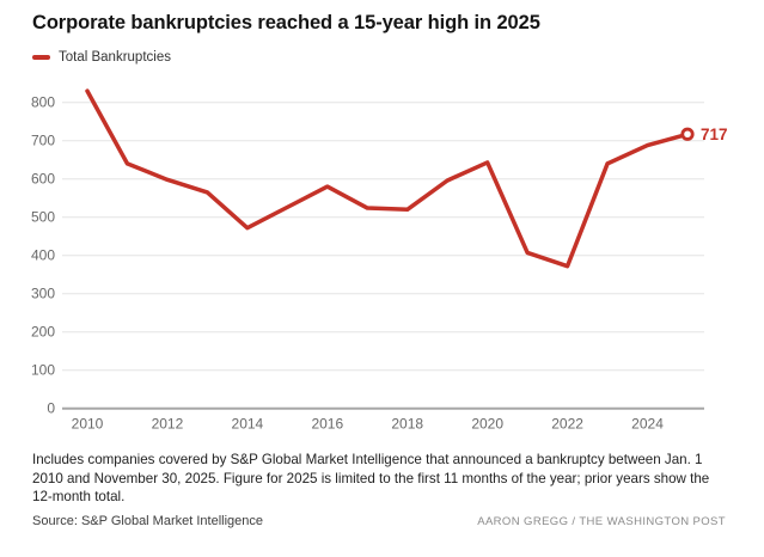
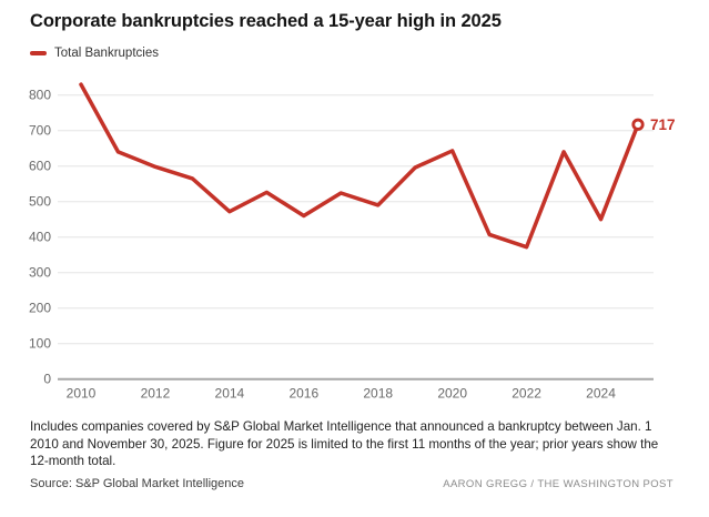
2016: 580 -> 460
2018: 520 -> 490
2024: 690 -> 450
